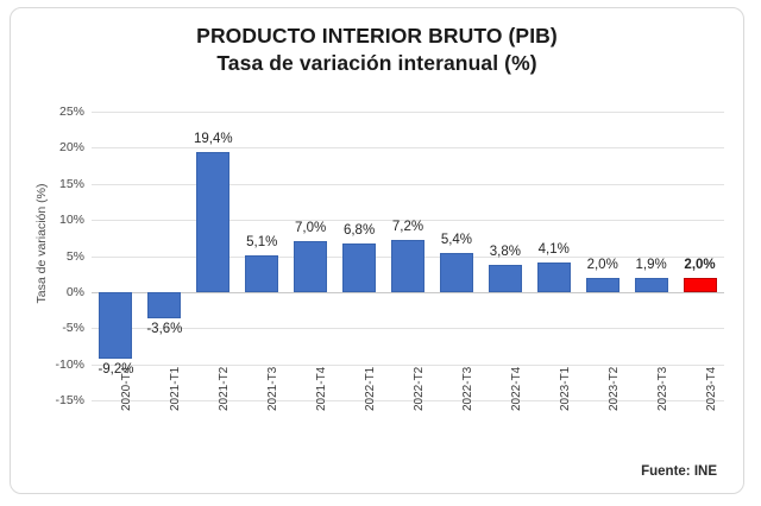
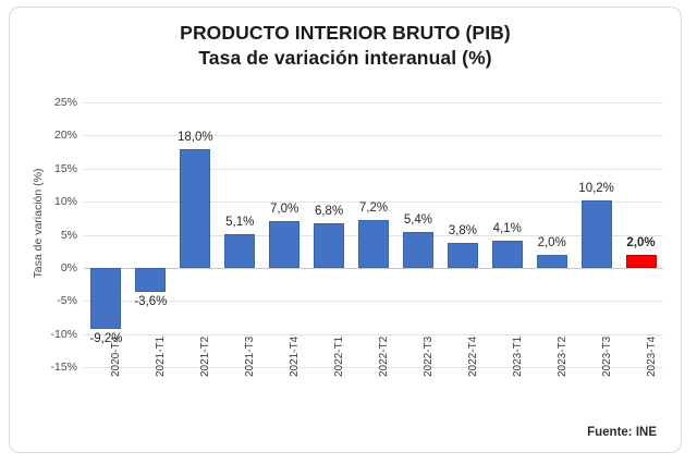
2021-T2: 19,4% -> 18,0%
2023-T3: 1,9% -> 10,2%
